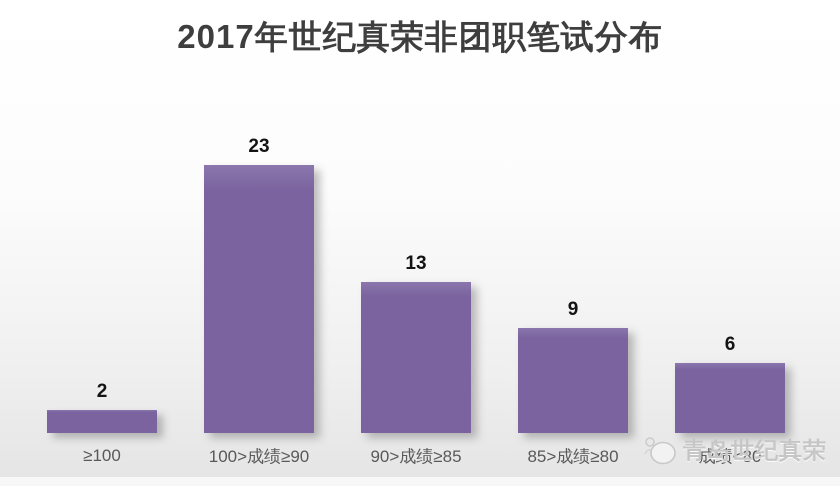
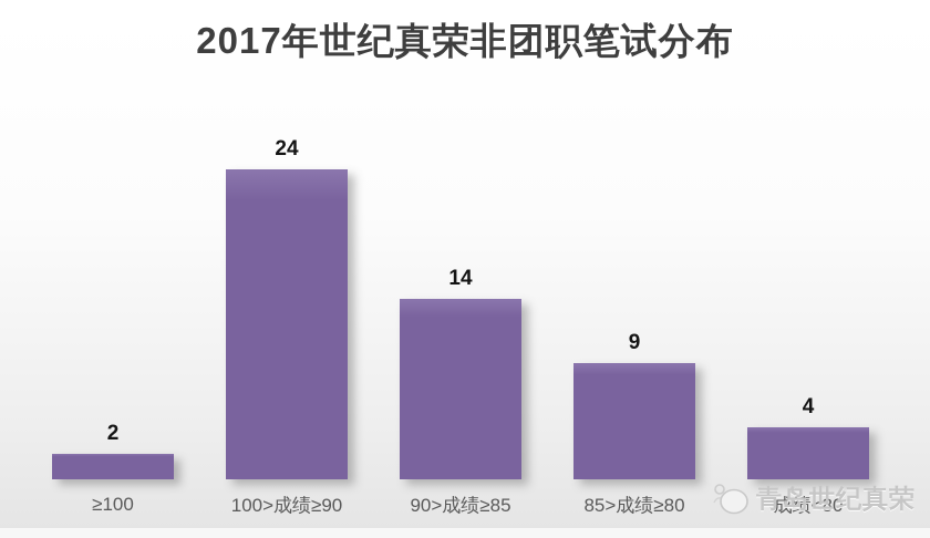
100>成绩≥90: 23 -> 24
90>成绩≥85: 13 -> 14
成绩<80: 6 -> 4
